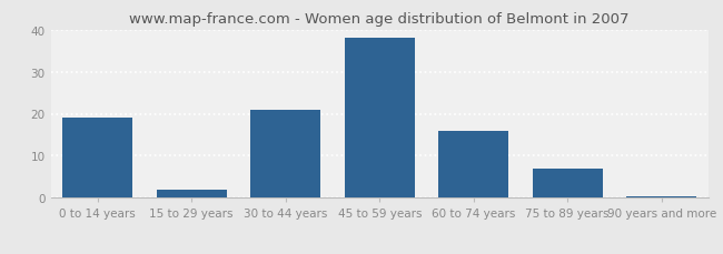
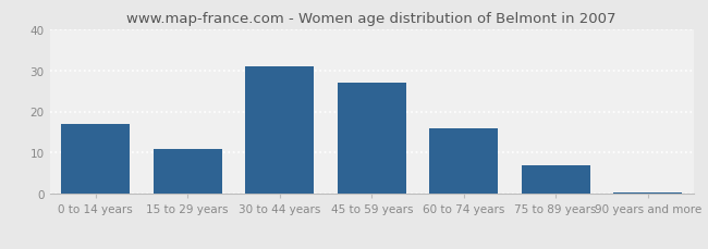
0 to 14 years: 19.0 -> 17.0
15 to 29 years: 2.0 -> 11.0
30 to 44 years: 21.0 -> 31.0
45 to 59 years: 38.0 -> 27.0
